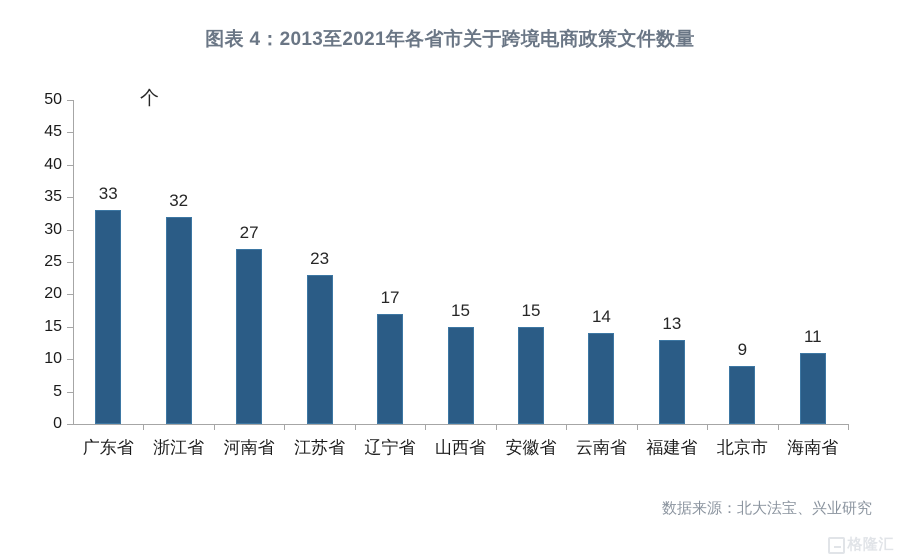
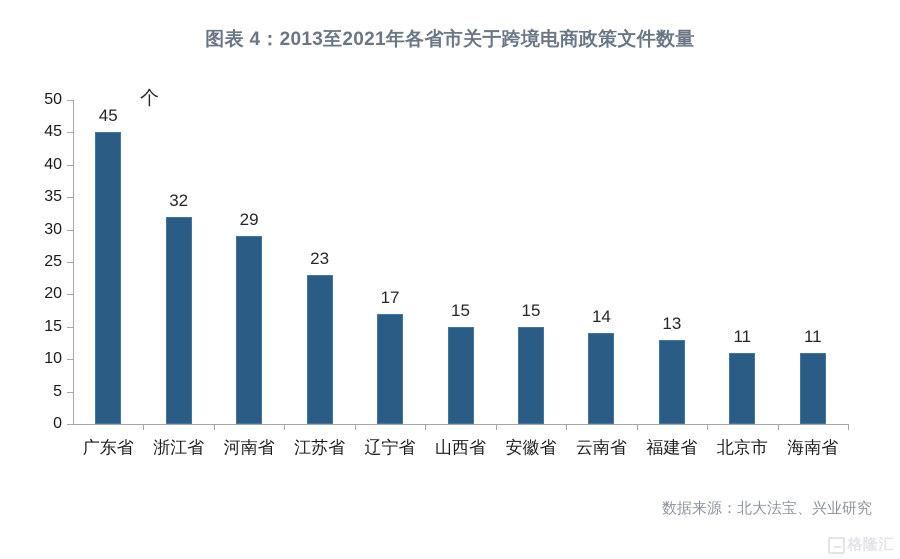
广东省: 33 -> 45
河南省: 27 -> 29
北京市: 9 -> 11
